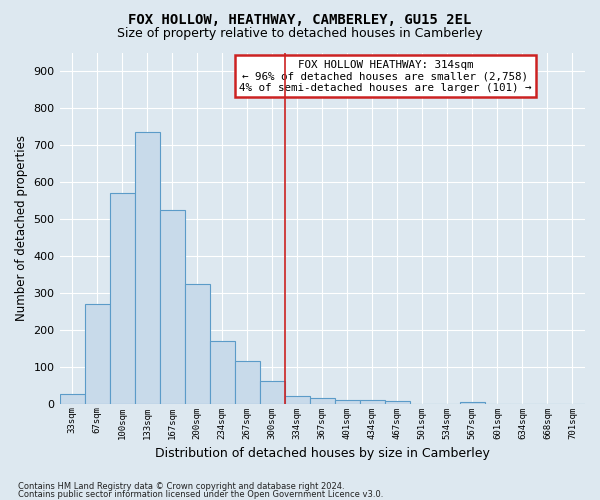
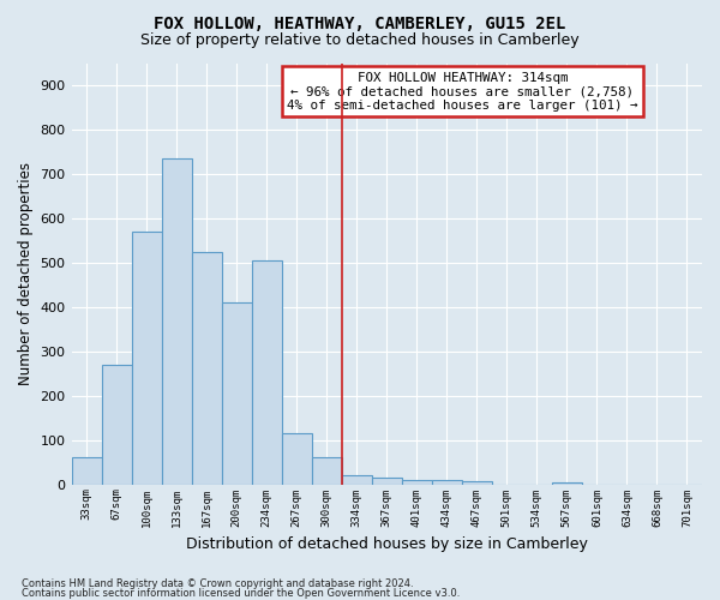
33sqm: 25 -> 60
200sqm: 325 -> 410
234sqm: 170 -> 505
